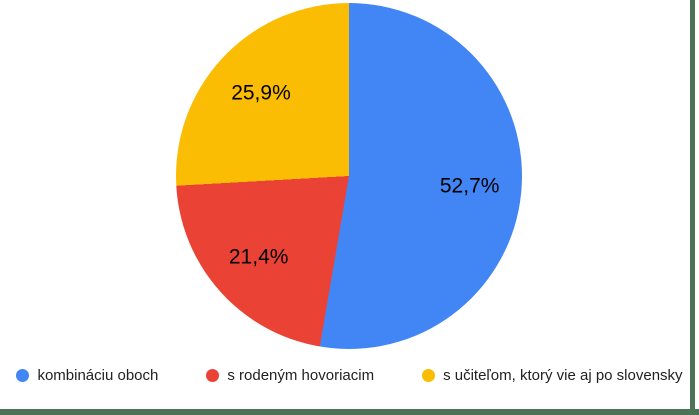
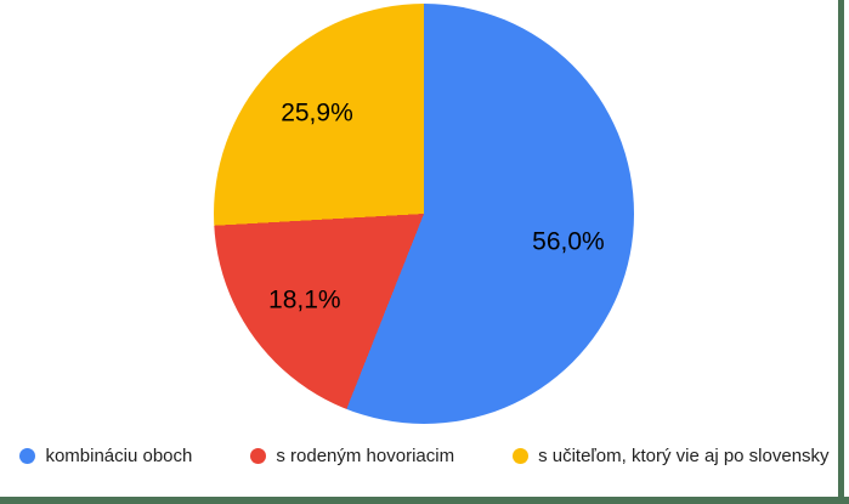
kombináciu oboch: 52,7% -> 56,0%
s rodeným hovoriacim: 21,4% -> 18,1%
